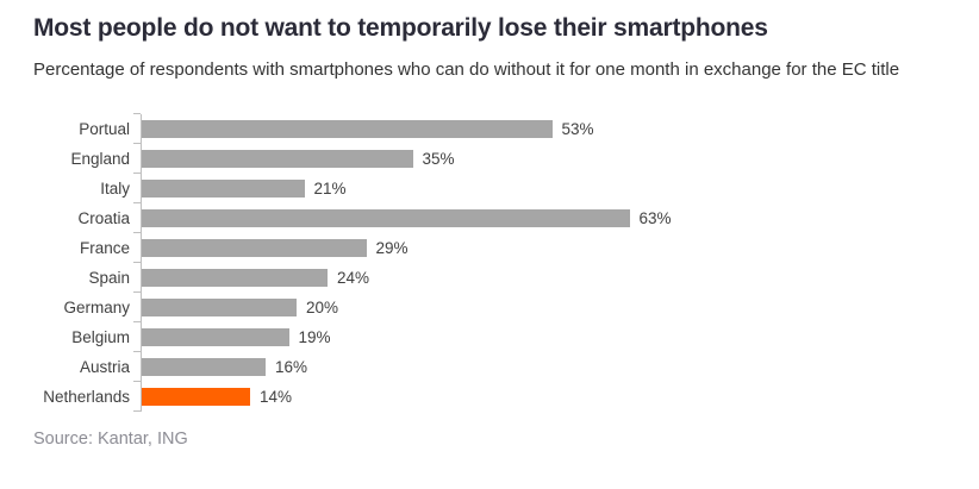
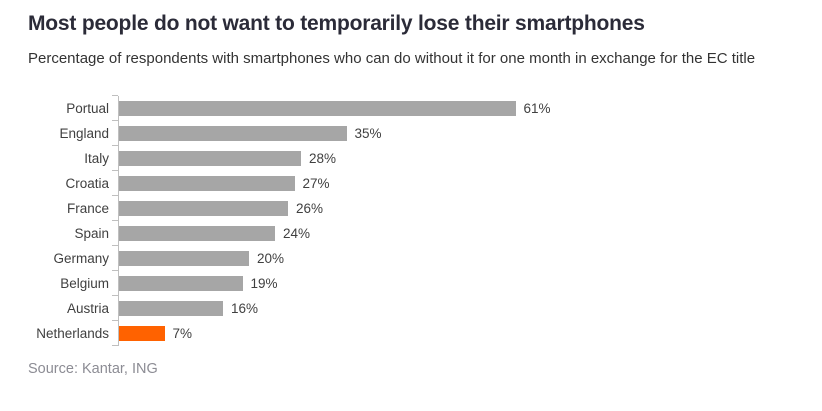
Portual: 53% -> 61%
Italy: 21% -> 28%
Croatia: 63% -> 27%
France: 29% -> 26%
Netherlands: 14% -> 7%
